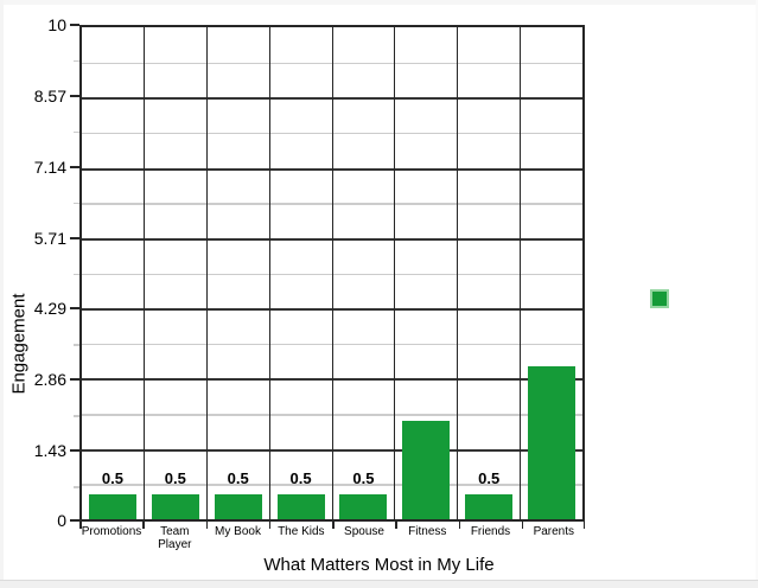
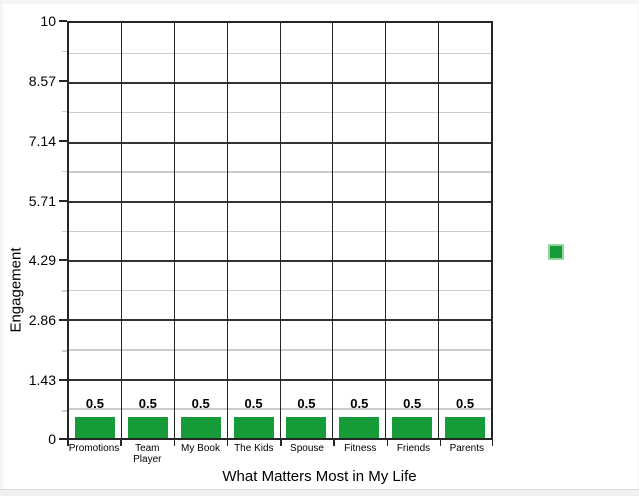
Fitness: 2.0 -> 0.5
Parents: 3.1 -> 0.5
